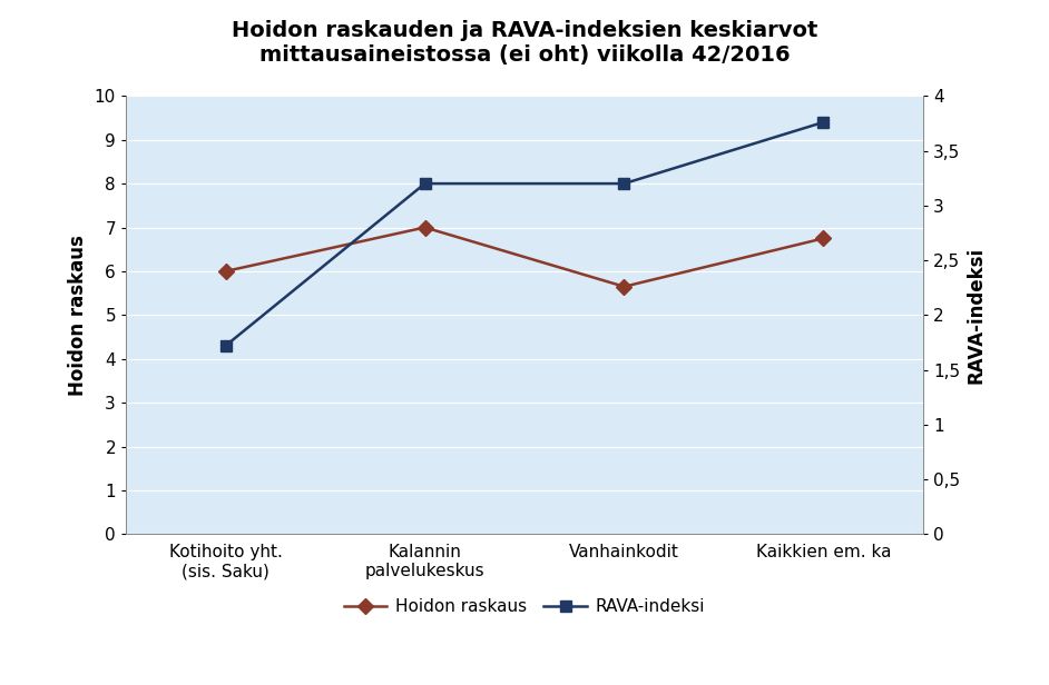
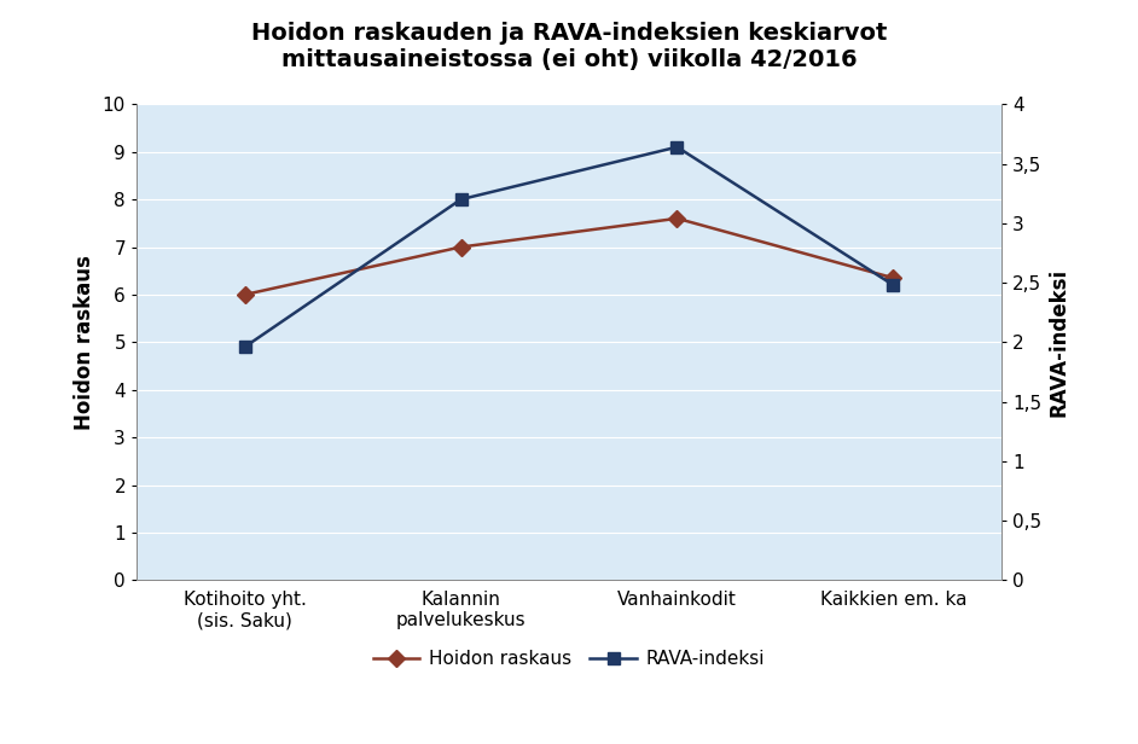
RAVA-indeksi/Kotihoito yht. (sis. Saku): 4.3 -> 4.9
Hoidon raskaus/Vanhainkodit: 5.65 -> 7.60
RAVA-indeksi/Vanhainkodit: 8.0 -> 9.1
Hoidon raskaus/Kaikkien em. ka: 6.75 -> 6.35
RAVA-indeksi/Kaikkien em. ka: 9.4 -> 6.2
